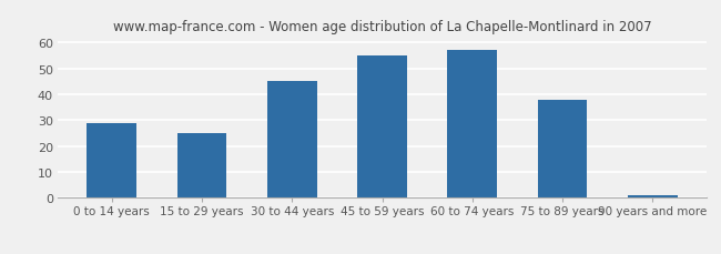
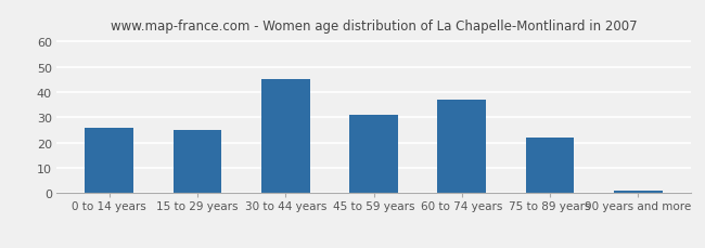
0 to 14 years: 29 -> 26
45 to 59 years: 55 -> 31
60 to 74 years: 57 -> 37
75 to 89 years: 38 -> 22
